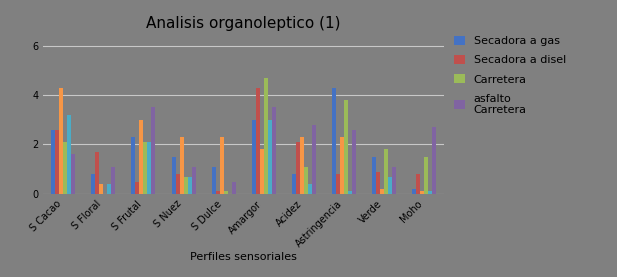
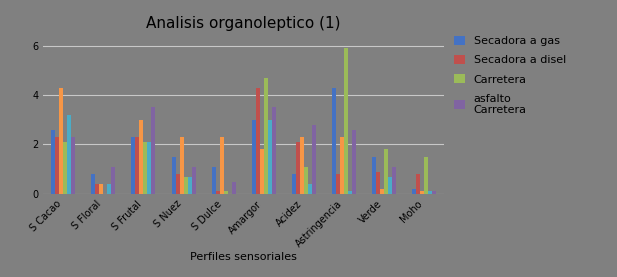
Secadora a disel/S Cacao: 2.6 -> 2.3
asfalto Carretera/S Cacao: 1.6 -> 2.3
Secadora a disel/S Floral: 1.7 -> 0.4
Secadora a disel/S Frutal: 0.5 -> 2.3
Carretera/Astringencia: 3.8 -> 5.9
asfalto Carretera/Moho: 2.7 -> 0.1
